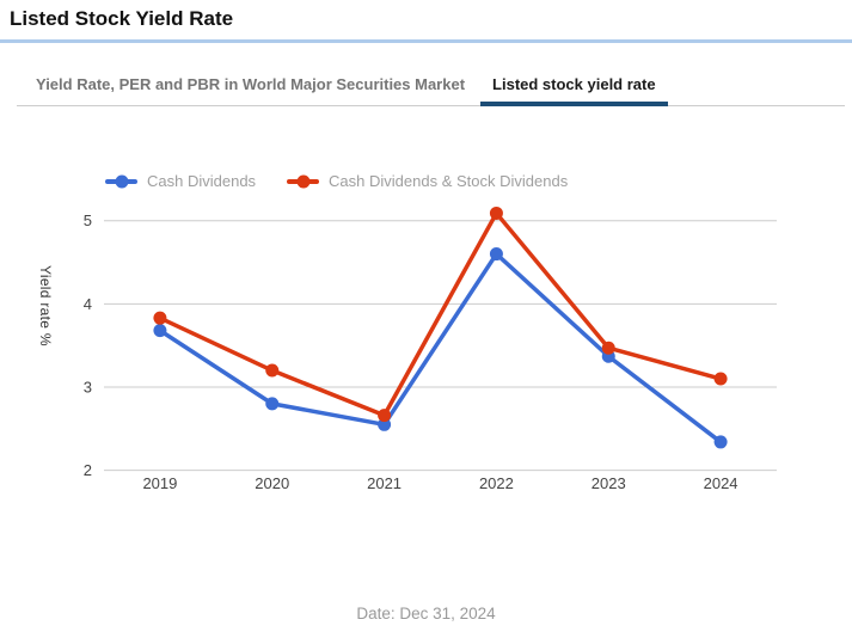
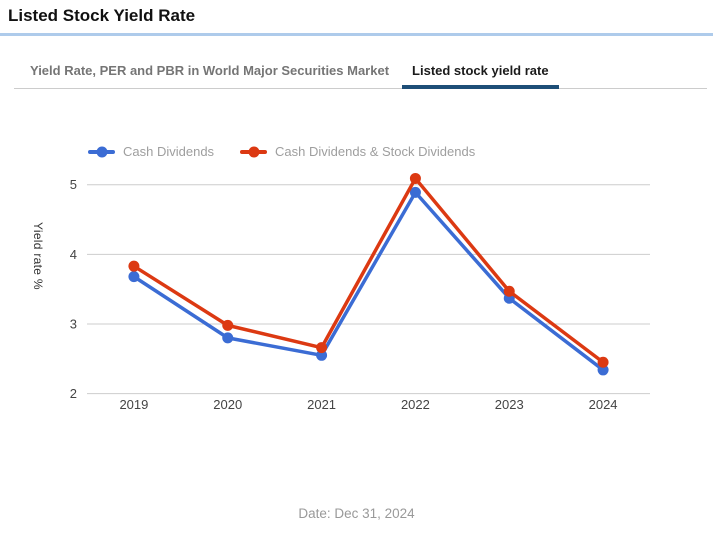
Cash Dividends & Stock Dividends/2020: 3.2 -> 3.0
Cash Dividends/2022: 4.6 -> 4.9
Cash Dividends & Stock Dividends/2024: 3.1 -> 2.5
